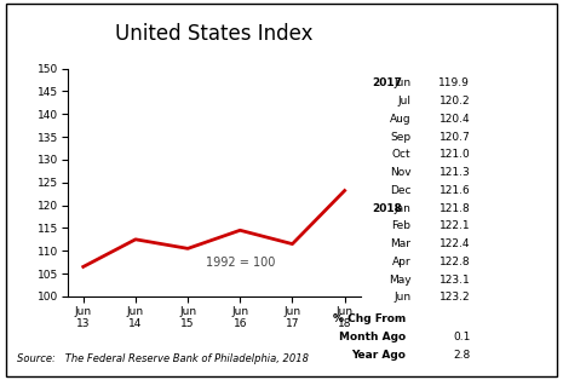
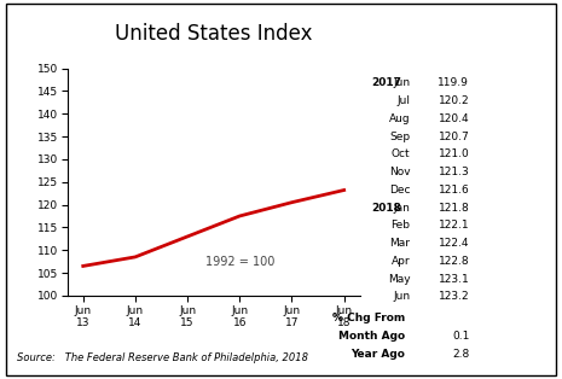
Jun 14: 112.5 -> 108.5
Jun 15: 110.5 -> 113.0
Jun 16: 114.5 -> 117.5
Jun 17: 111.5 -> 120.5
